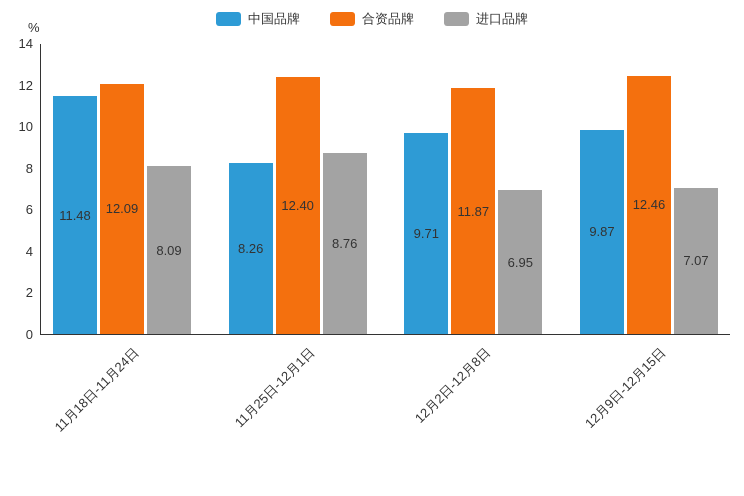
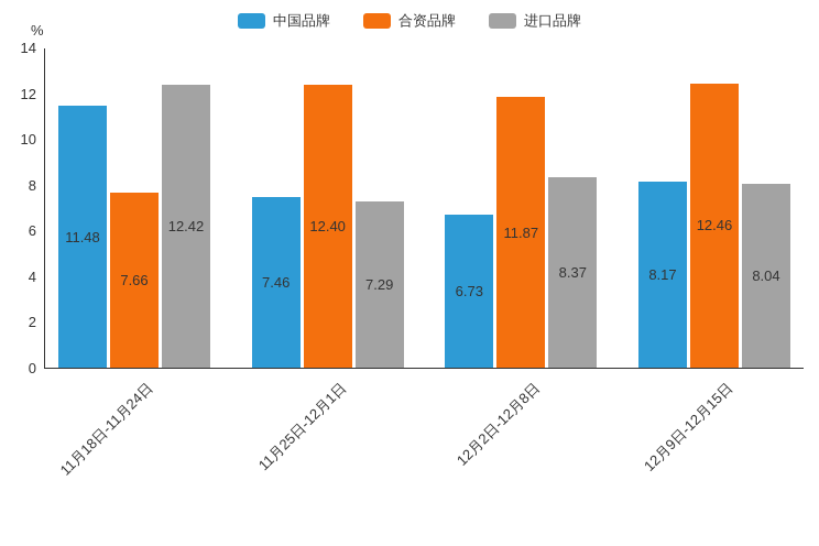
合资品牌/11月18日-11月24日: 12.09 -> 7.66
进口品牌/11月18日-11月24日: 8.09 -> 12.42
中国品牌/11月25日-12月1日: 8.26 -> 7.46
进口品牌/11月25日-12月1日: 8.76 -> 7.29
中国品牌/12月2日-12月8日: 9.71 -> 6.73
进口品牌/12月2日-12月8日: 6.95 -> 8.37
中国品牌/12月9日-12月15日: 9.87 -> 8.17
进口品牌/12月9日-12月15日: 7.07 -> 8.04
